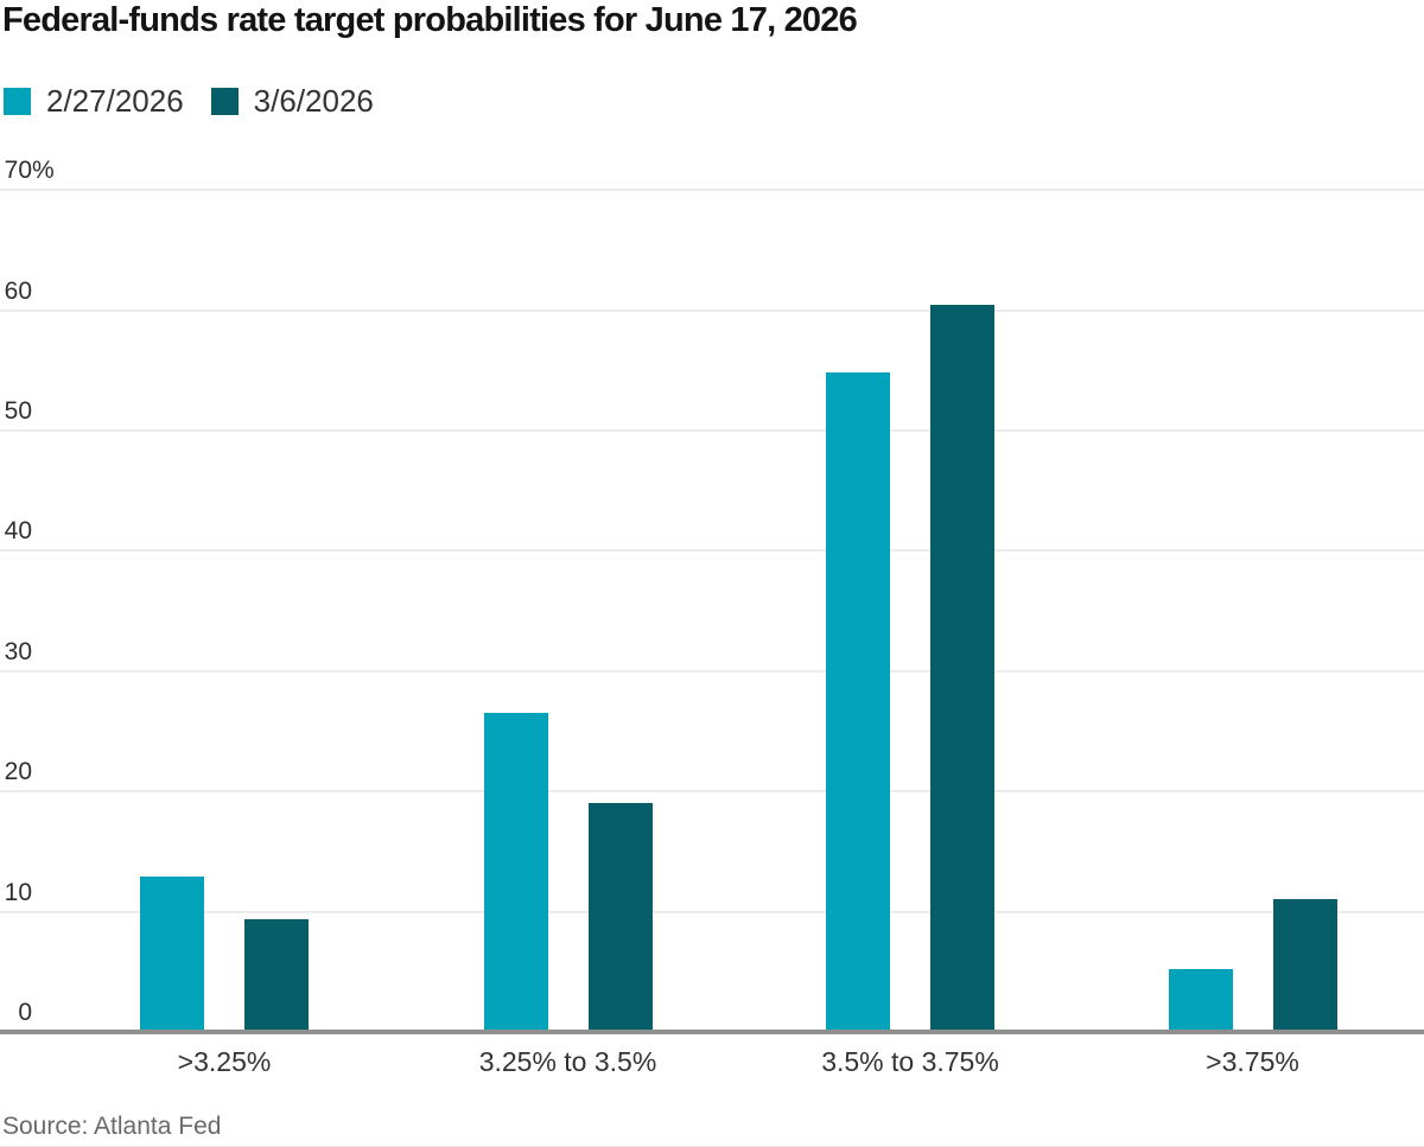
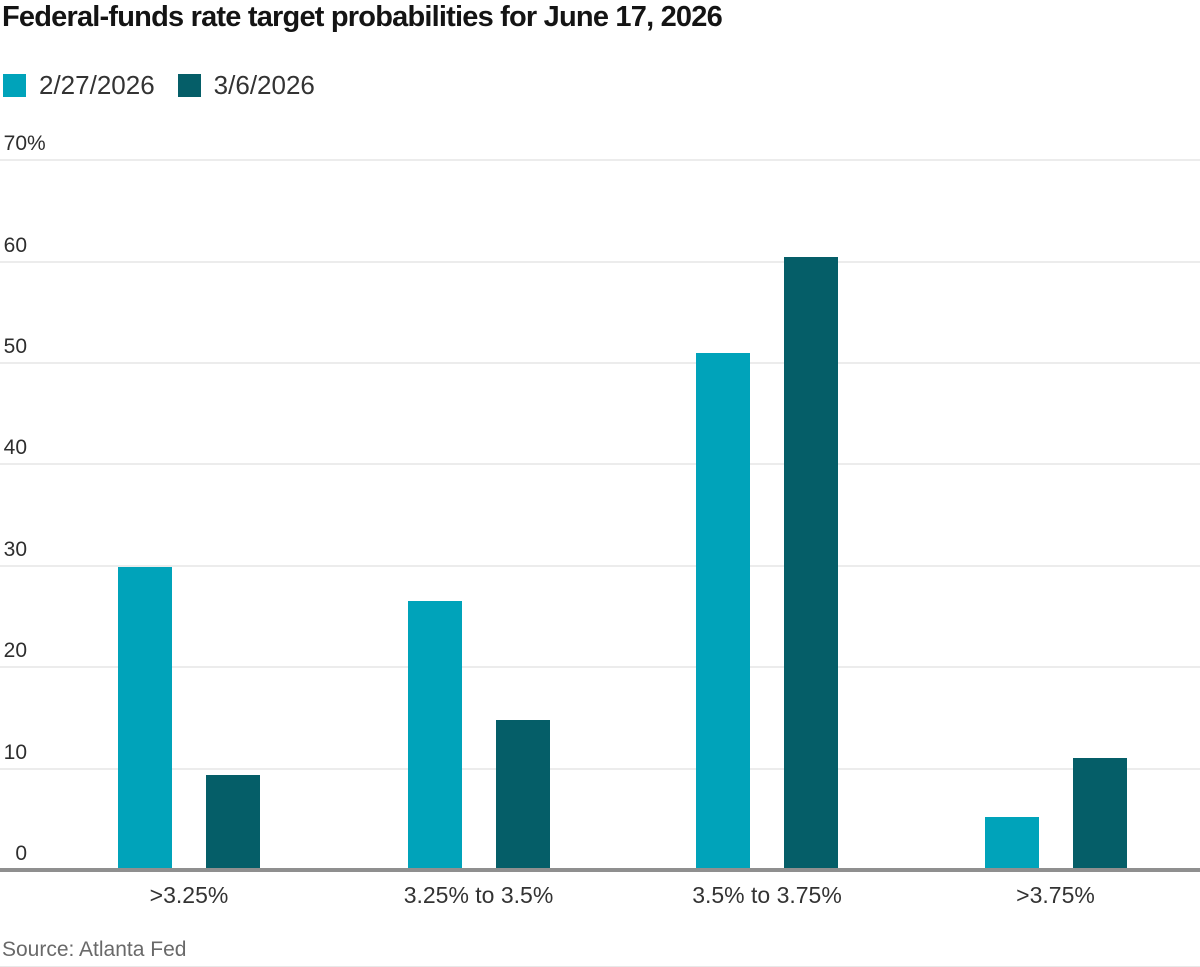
2/27/2026/>3.25%: 12.9 -> 29.9
3/6/2026/3.25% to 3.5%: 19.0 -> 14.8
2/27/2026/3.5% to 3.75%: 54.8 -> 51.0
